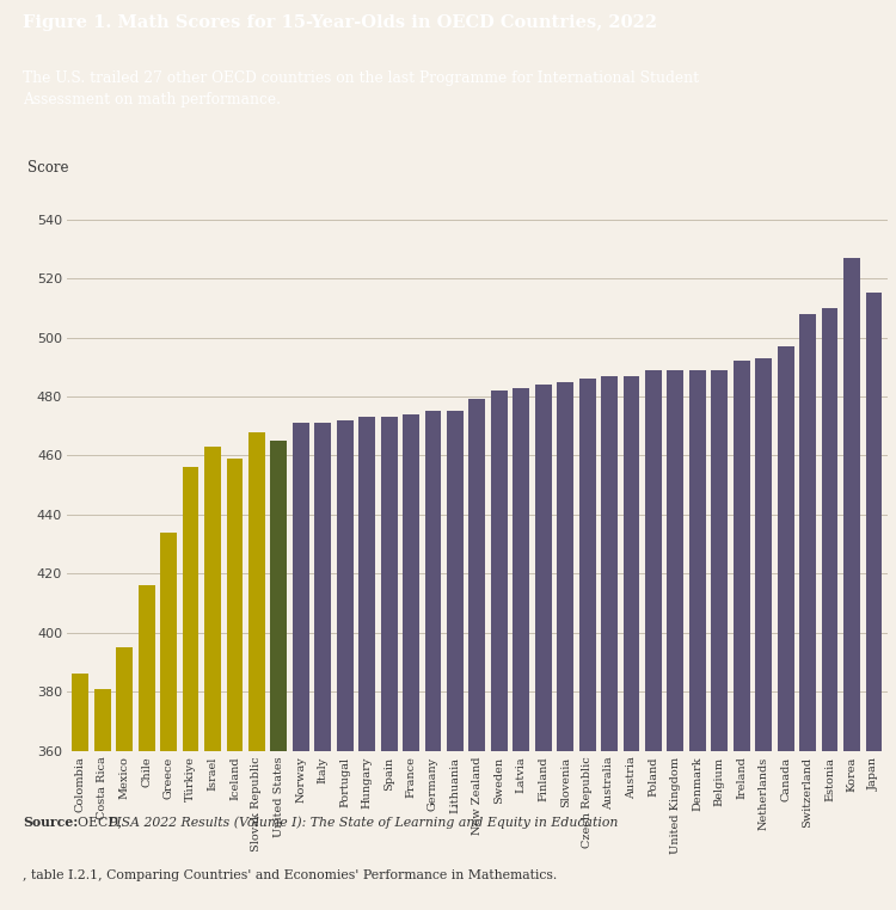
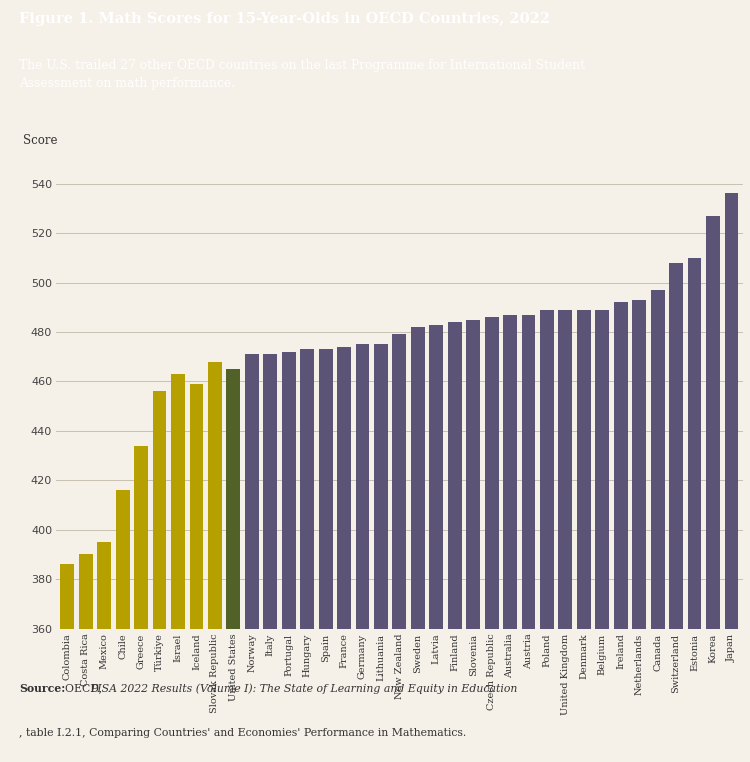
Costa Rica: 381 -> 390
Japan: 515 -> 536
